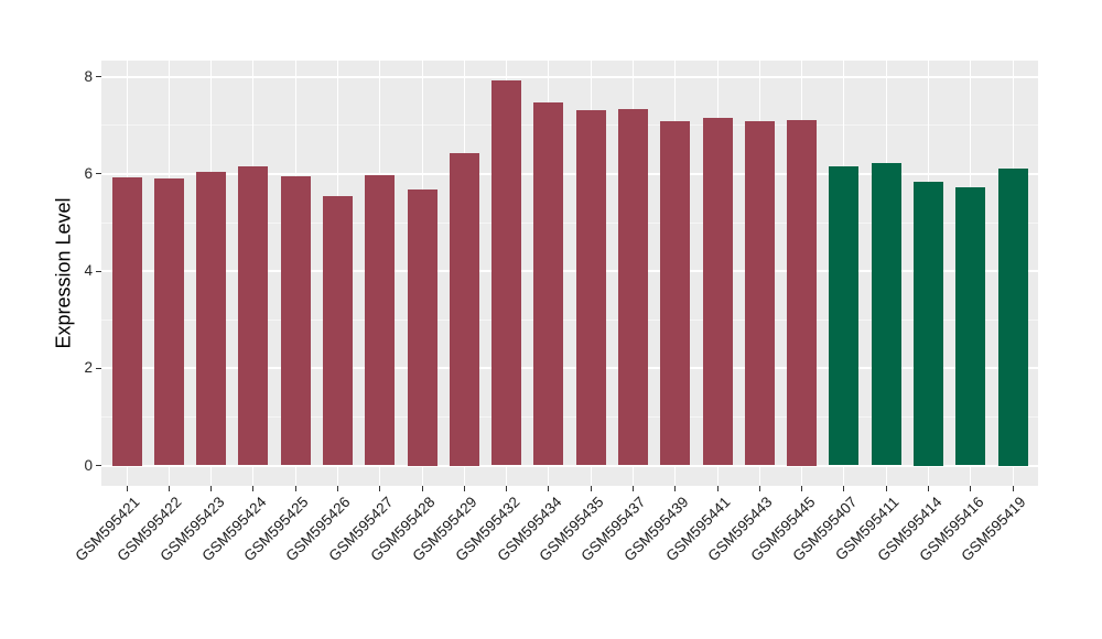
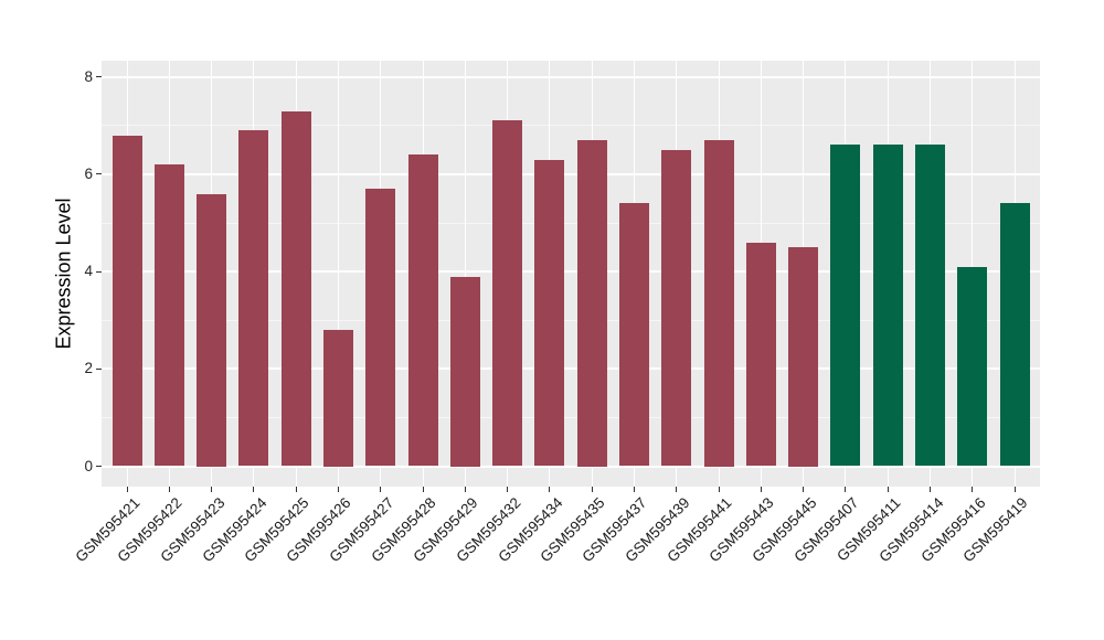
GSM595421: 5.9 -> 6.8
GSM595422: 5.9 -> 6.2
GSM595423: 6.0 -> 5.6
GSM595424: 6.2 -> 6.9
GSM595425: 6.0 -> 7.3
GSM595426: 5.5 -> 2.8
GSM595427: 6.0 -> 5.7
GSM595428: 5.7 -> 6.4
GSM595429: 6.4 -> 3.9
GSM595432: 7.9 -> 7.1
GSM595434: 7.5 -> 6.3
GSM595435: 7.3 -> 6.7
GSM595437: 7.3 -> 5.4
GSM595439: 7.1 -> 6.5
GSM595441: 7.2 -> 6.7
GSM595443: 7.1 -> 4.6
GSM595445: 7.1 -> 4.5
GSM595407: 6.2 -> 6.6
GSM595411: 6.2 -> 6.6
GSM595414: 5.8 -> 6.6
GSM595416: 5.7 -> 4.1
GSM595419: 6.1 -> 5.4
